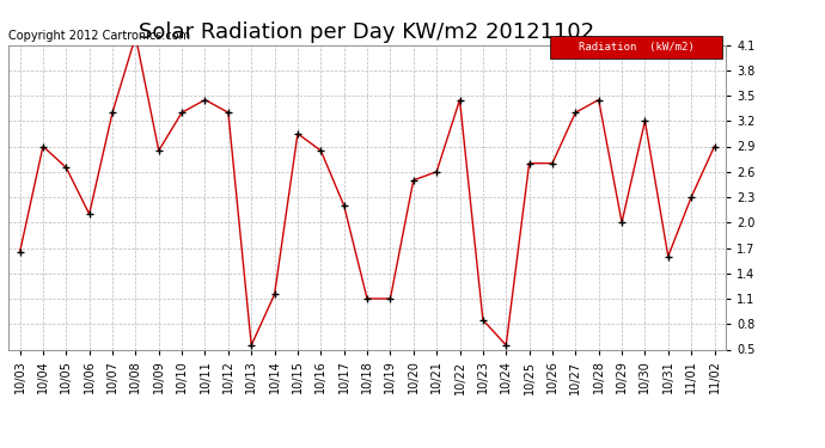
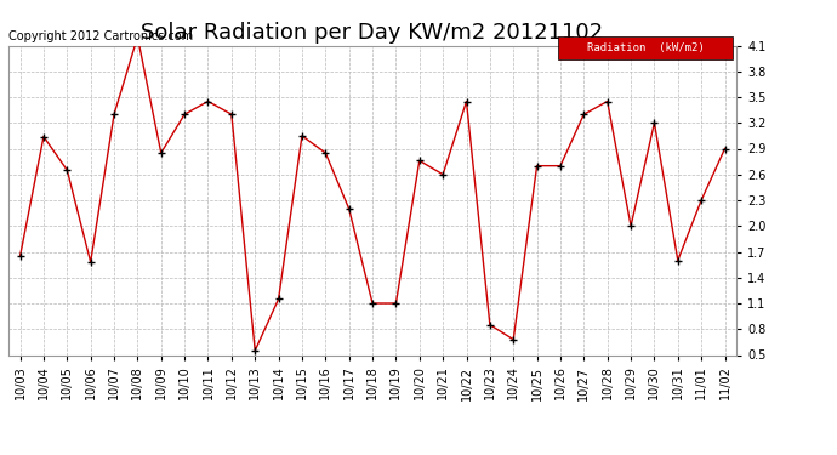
10/04: 2.90 -> 3.04
10/06: 2.10 -> 1.58
10/20: 2.50 -> 2.76
10/24: 0.55 -> 0.68
